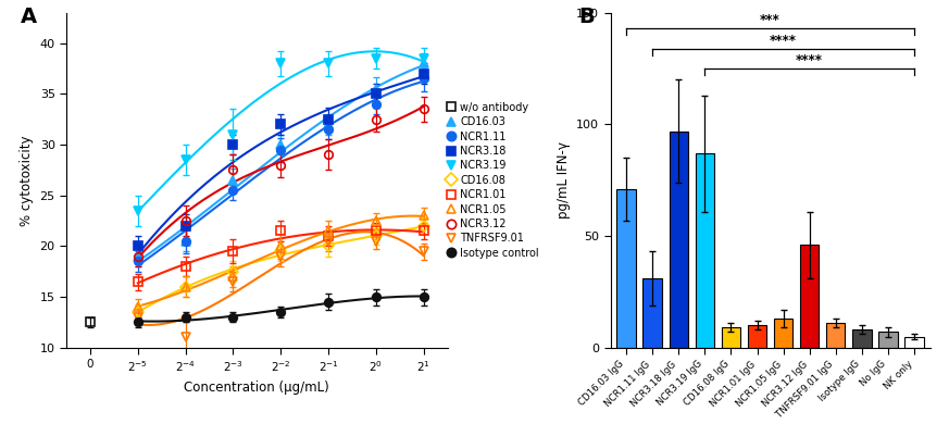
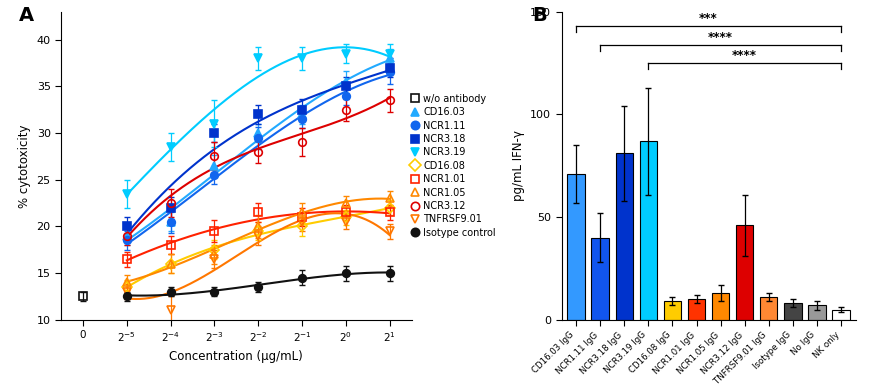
NCR1.11 IgG: 31 -> 40
NCR3.18 IgG: 97 -> 81
